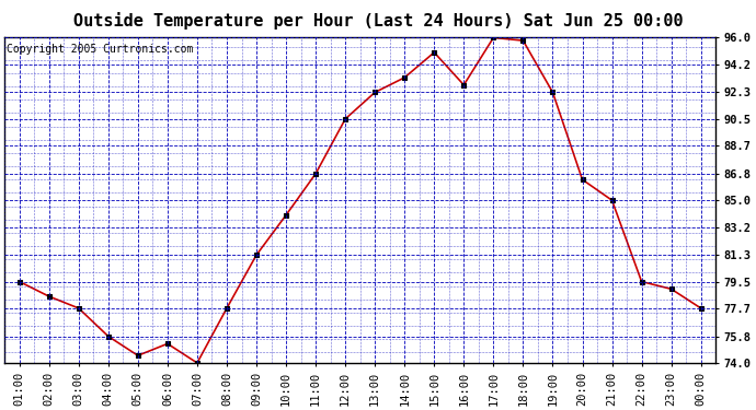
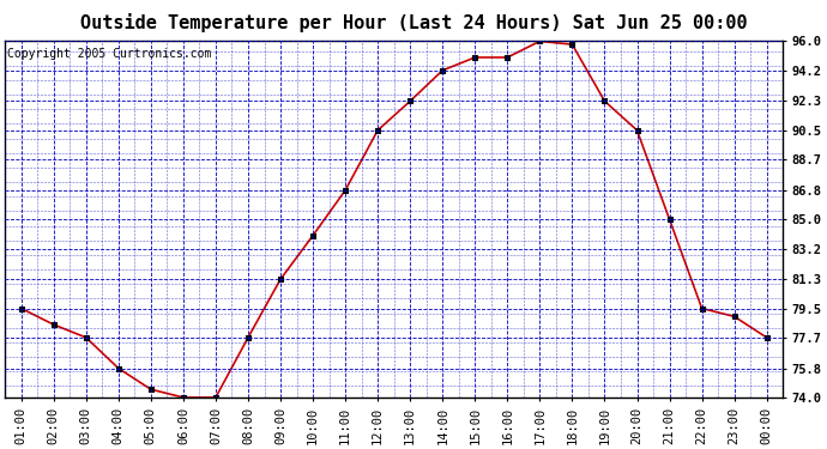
06:00: 75.3 -> 74.0
14:00: 93.3 -> 94.2
16:00: 92.8 -> 95.0
20:00: 86.4 -> 90.5
